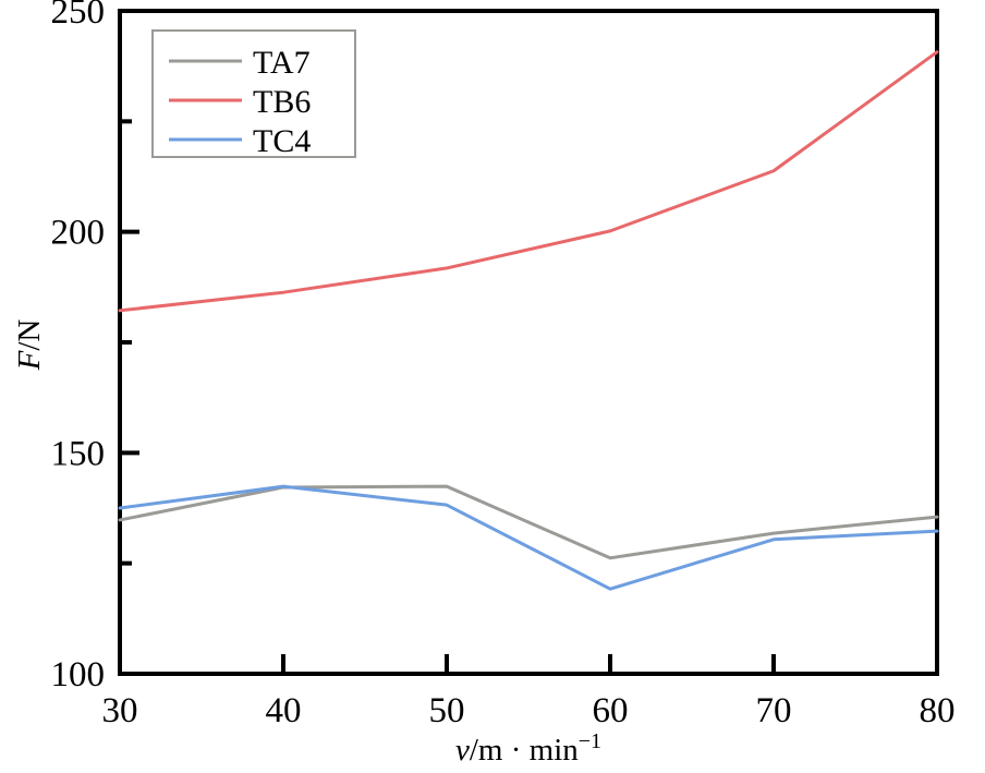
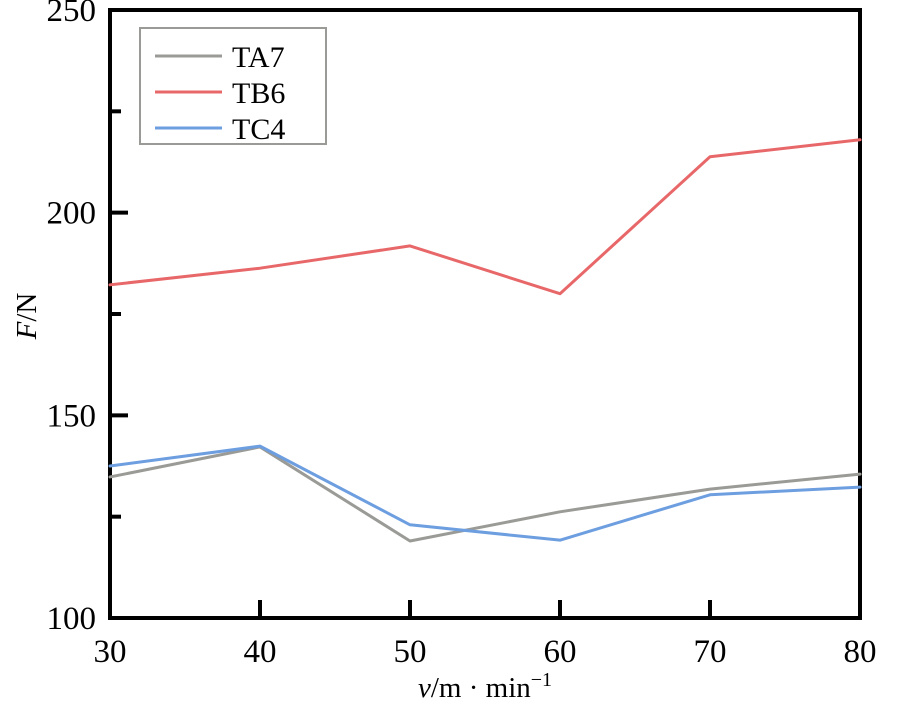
TA7/50: 142 -> 119
TC4/50: 138 -> 123
TB6/60: 200 -> 180
TB6/80: 241 -> 218
